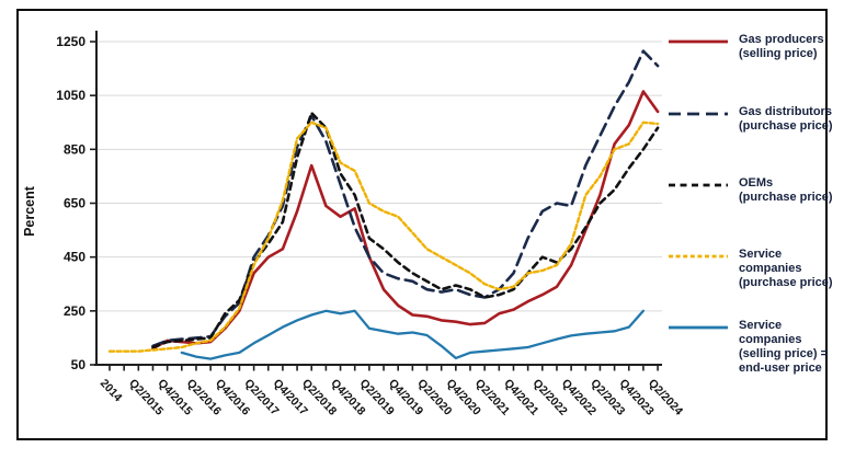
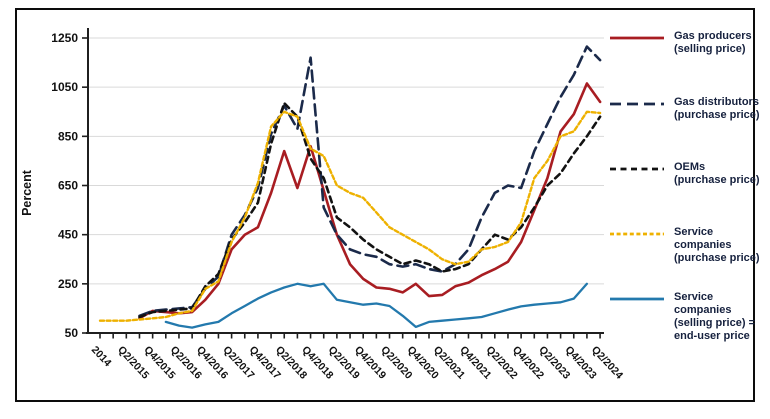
Service companies (purchase price)/Q4/2016: 190 -> 230
Gas producers (selling price)/Q4/2018: 600 -> 810
Gas distributors (purchase price)/Q4/2018: 720 -> 1170
Gas producers (selling price)/Q4/2020: 210 -> 250
